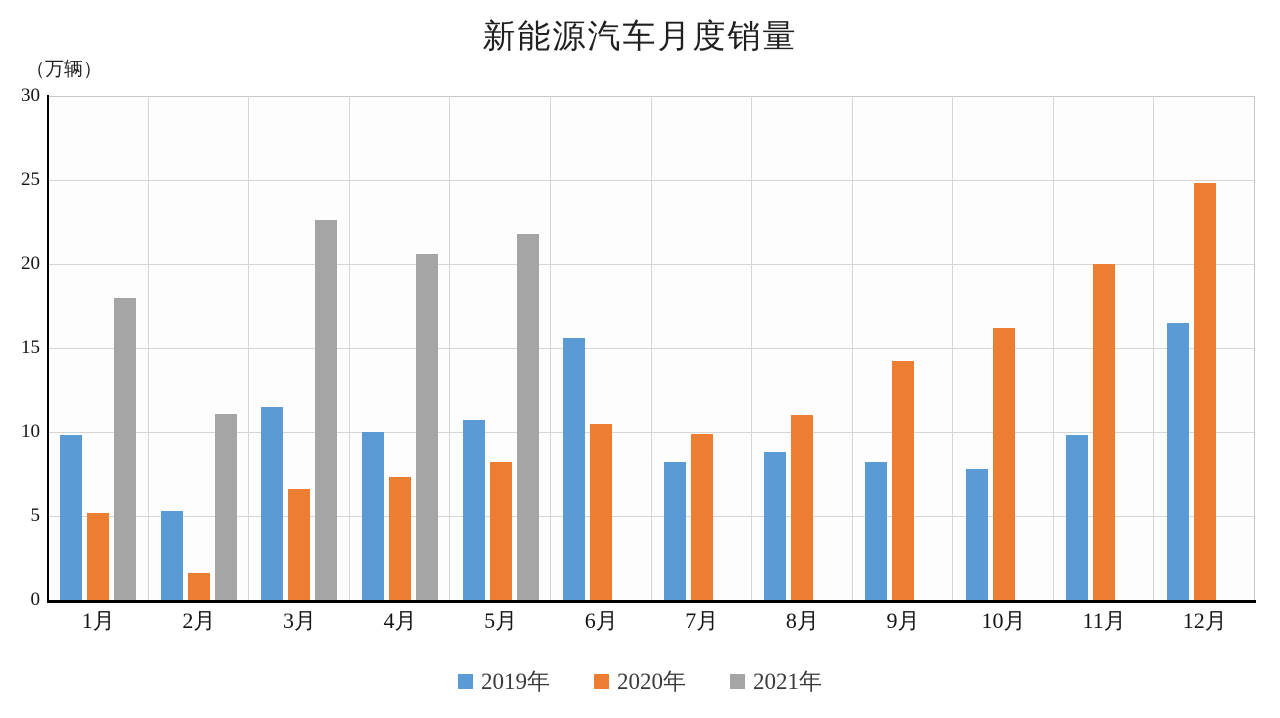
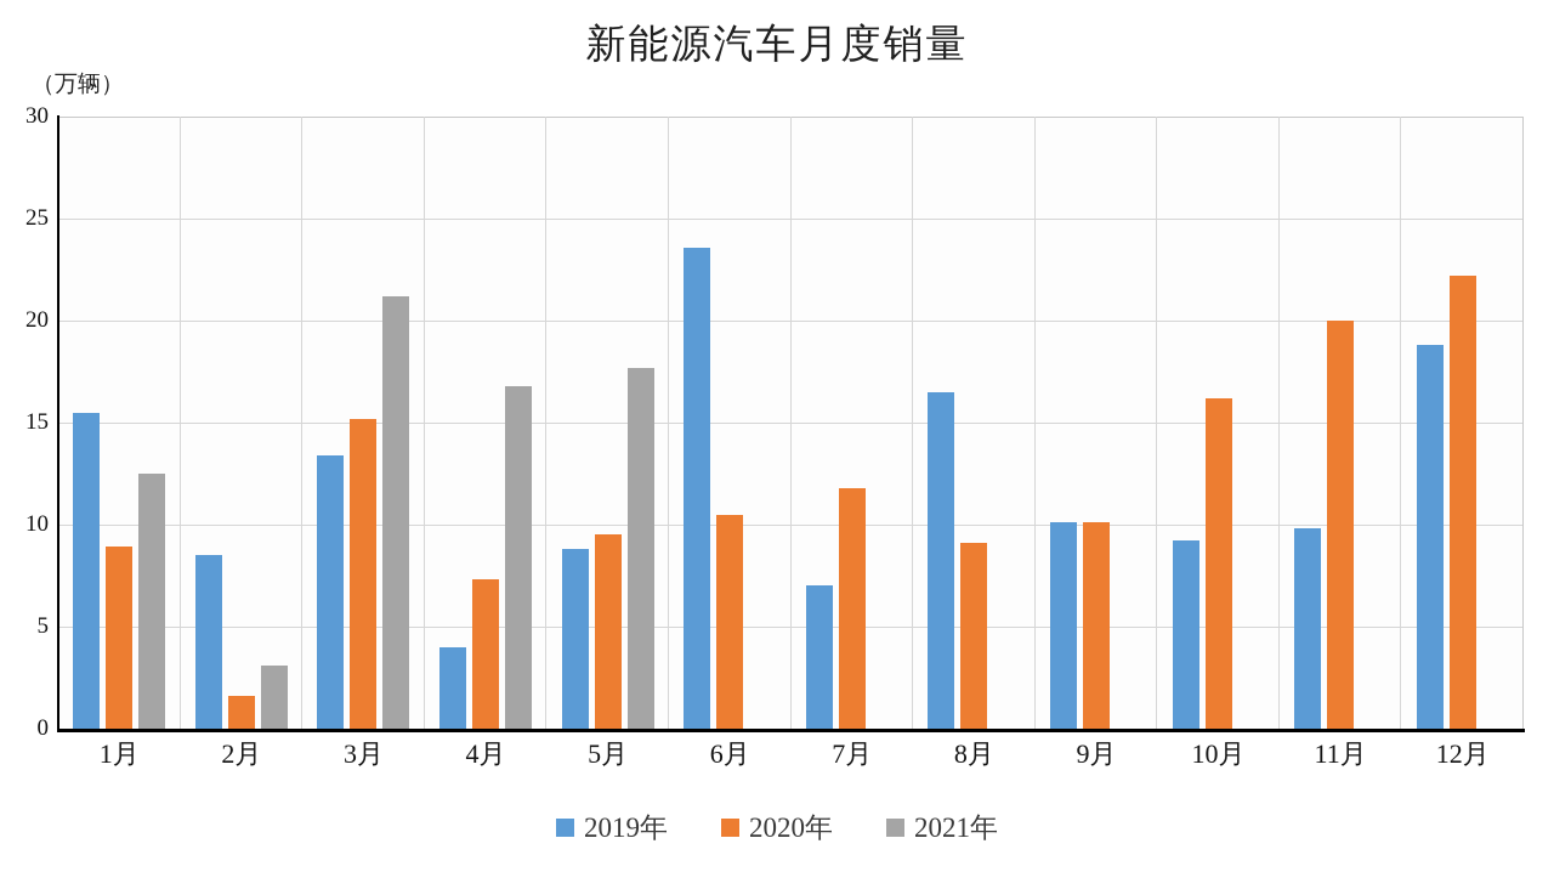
2019年/1月: 9.8 -> 15.5
2020年/1月: 5.2 -> 8.9
2021年/1月: 18.0 -> 12.5
2019年/2月: 5.3 -> 8.5
2021年/2月: 11.1 -> 3.1
2019年/3月: 11.5 -> 13.4
2020年/3月: 6.6 -> 15.2
2021年/3月: 22.6 -> 21.2
2019年/4月: 10.0 -> 4.0
2021年/4月: 20.6 -> 16.8
2019年/5月: 10.7 -> 8.8
2020年/5月: 8.2 -> 9.5
2021年/5月: 21.8 -> 17.7
2019年/6月: 15.6 -> 23.6
2019年/7月: 8.2 -> 7.0
2020年/7月: 9.9 -> 11.8
2019年/8月: 8.8 -> 16.5
2020年/8月: 11.0 -> 9.1
2019年/9月: 8.2 -> 10.1
2020年/9月: 14.2 -> 10.1
2019年/10月: 7.8 -> 9.2
2019年/12月: 16.5 -> 18.8
2020年/12月: 24.8 -> 22.2
